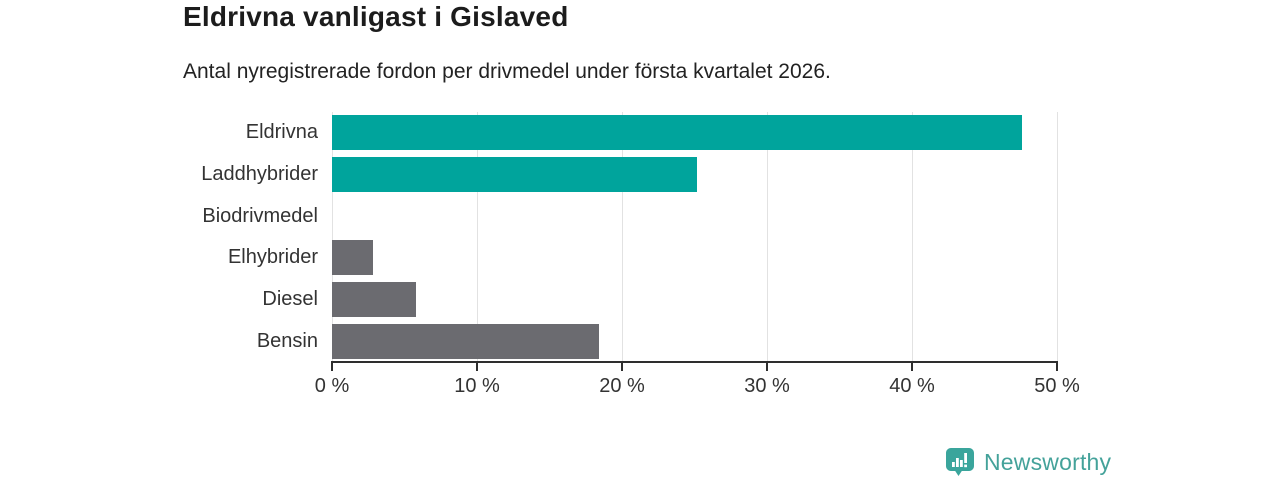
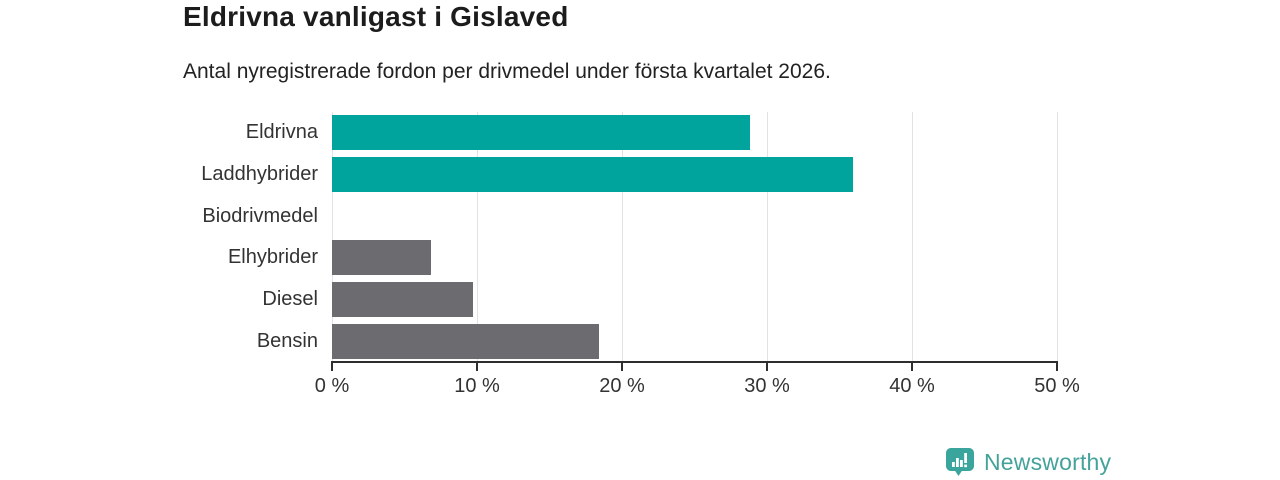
Eldrivna: 47.6% -> 28.8%
Laddhybrider: 25.2% -> 35.9%
Elhybrider: 2.8% -> 6.8%
Diesel: 5.8% -> 9.7%
